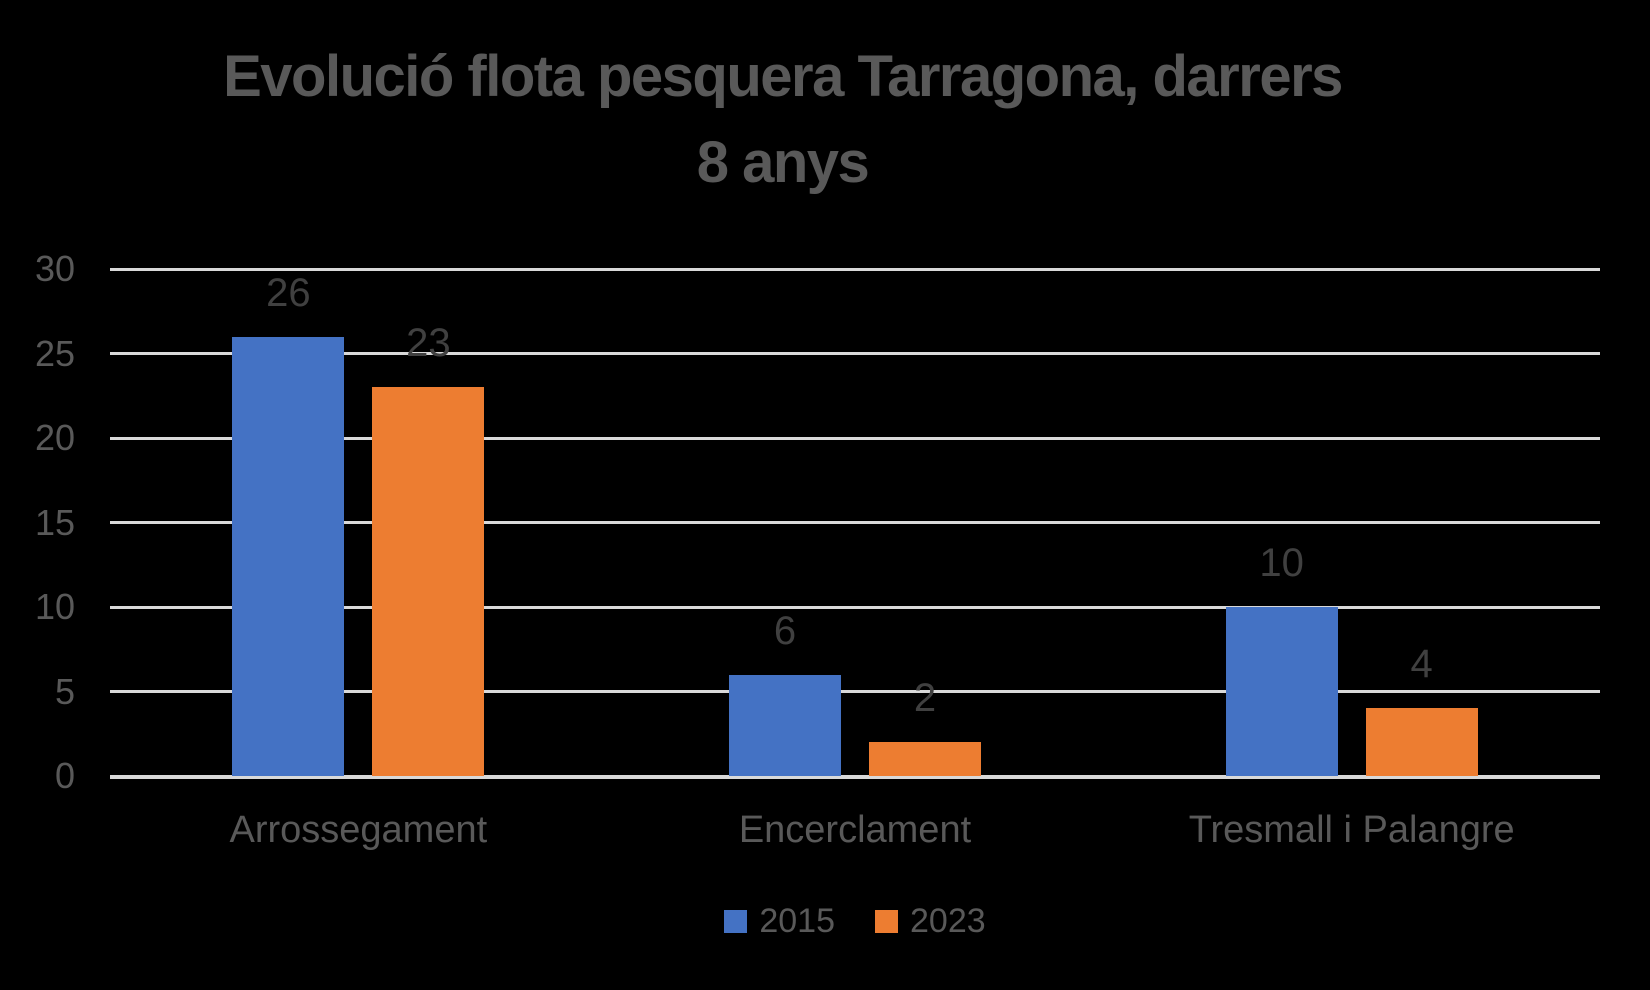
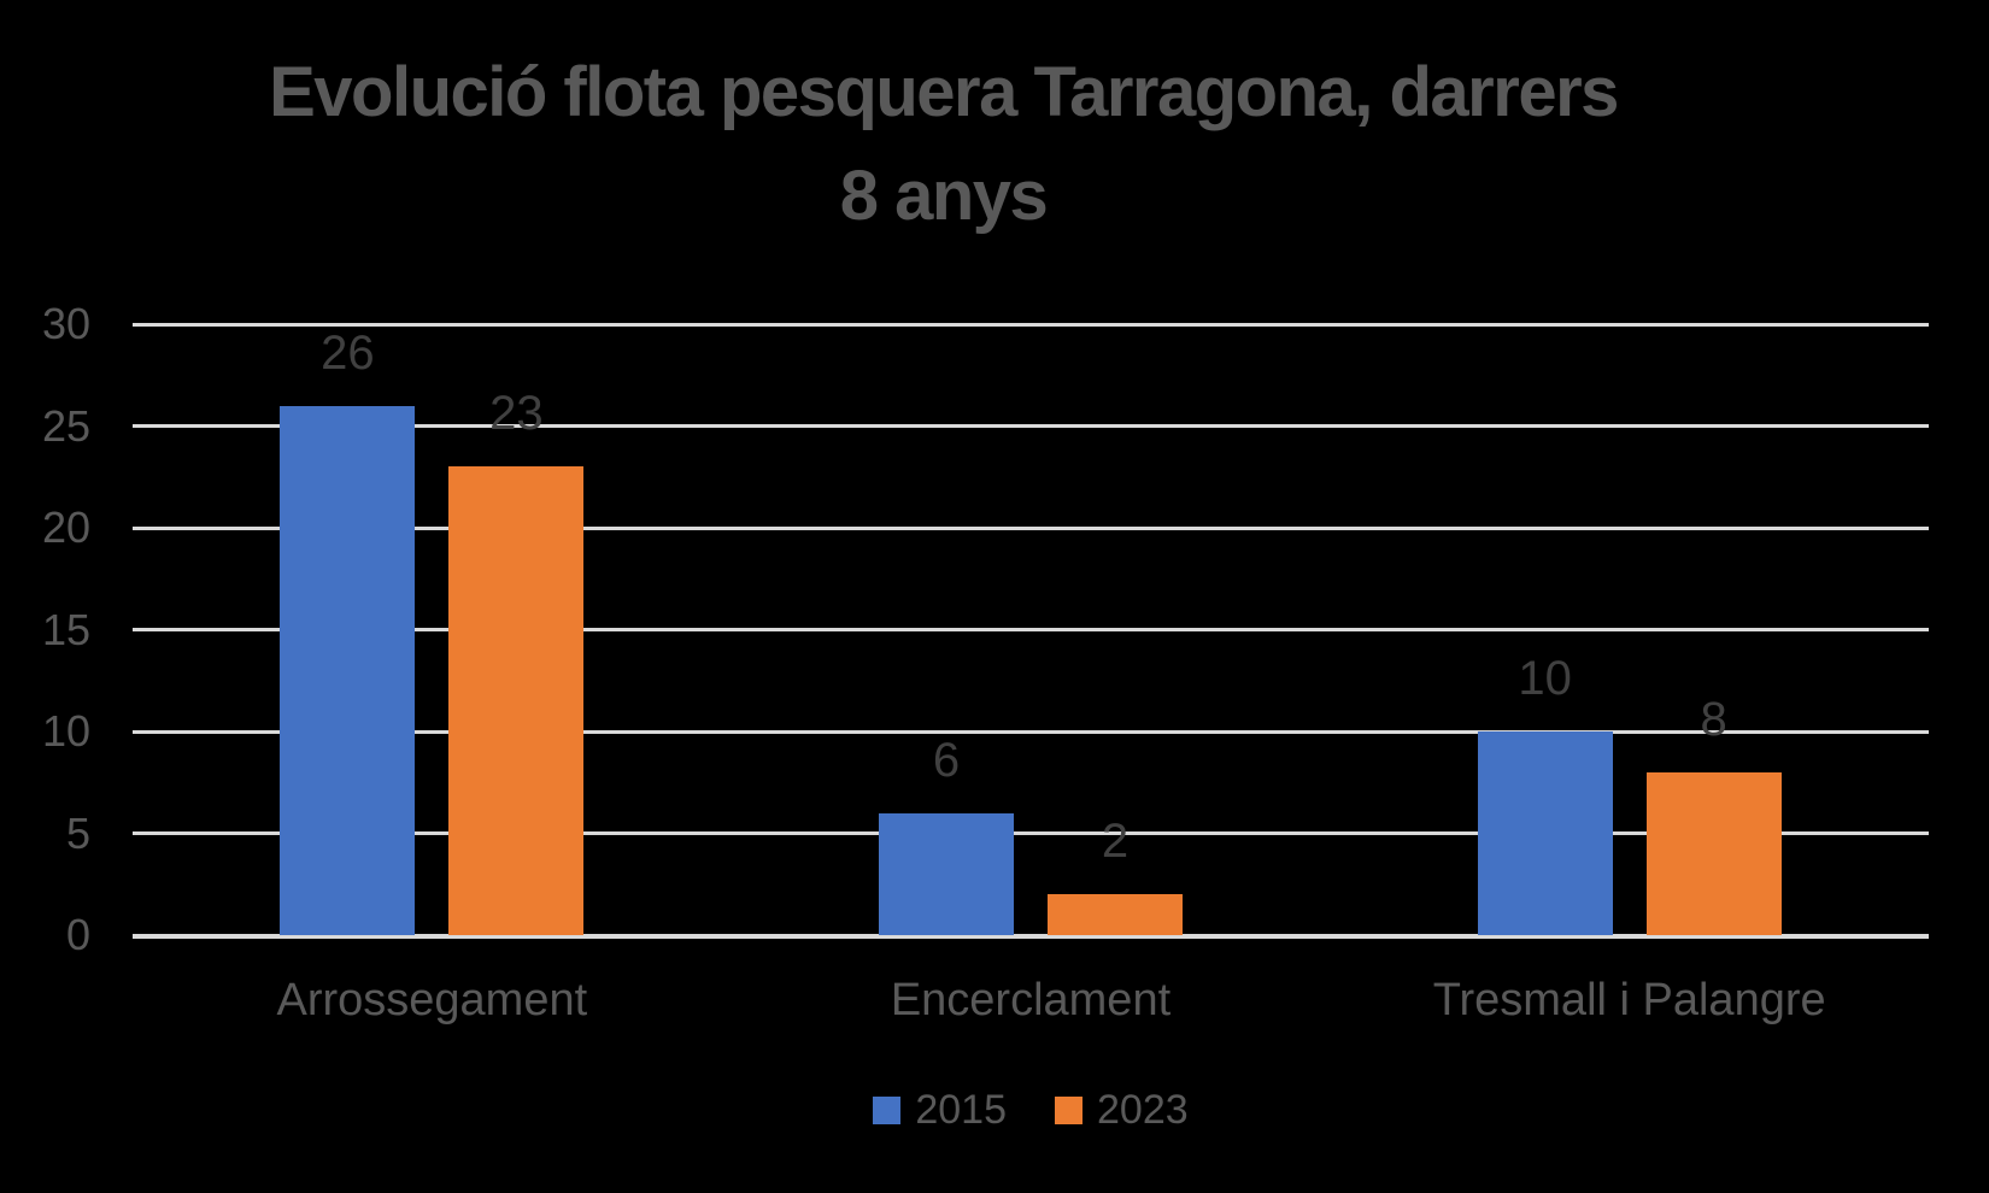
2023/Tresmall i Palangre: 4 -> 8
